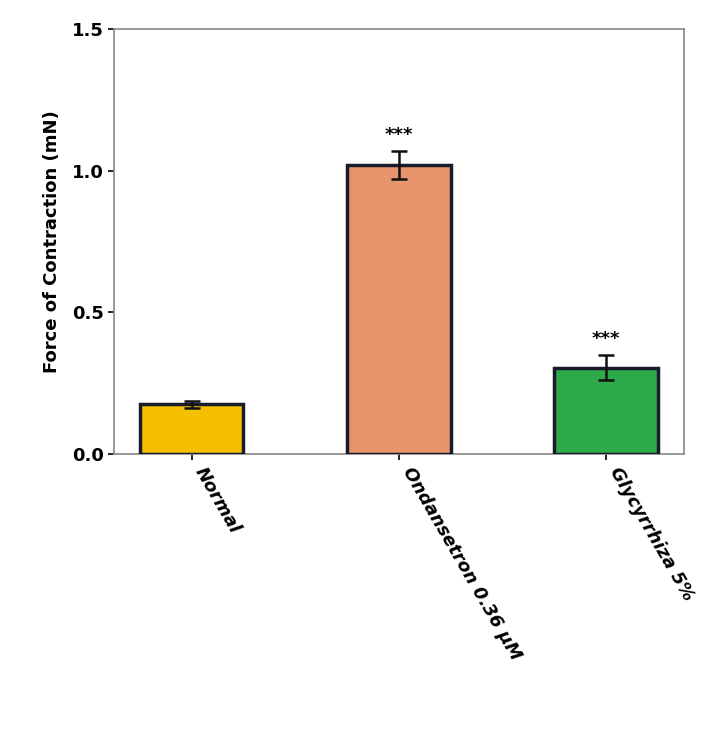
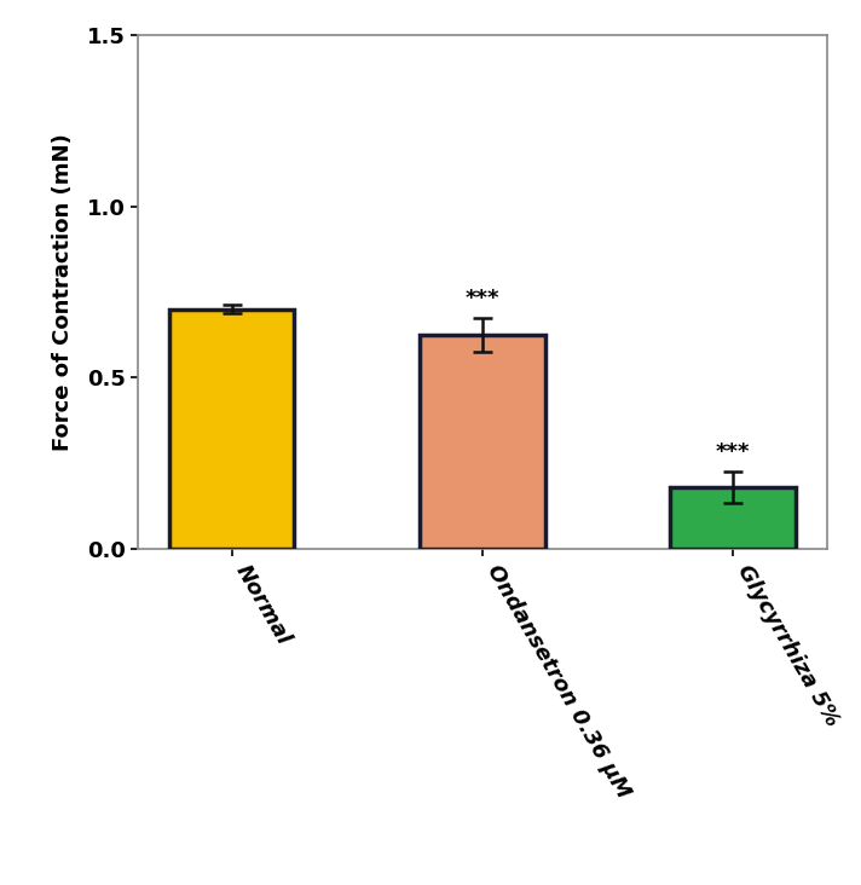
Normal: 0.175 -> 0.700
Ondansetron 0.36 μM: 1.020 -> 0.625
Glycyrrhiza 5%: 0.305 -> 0.180
